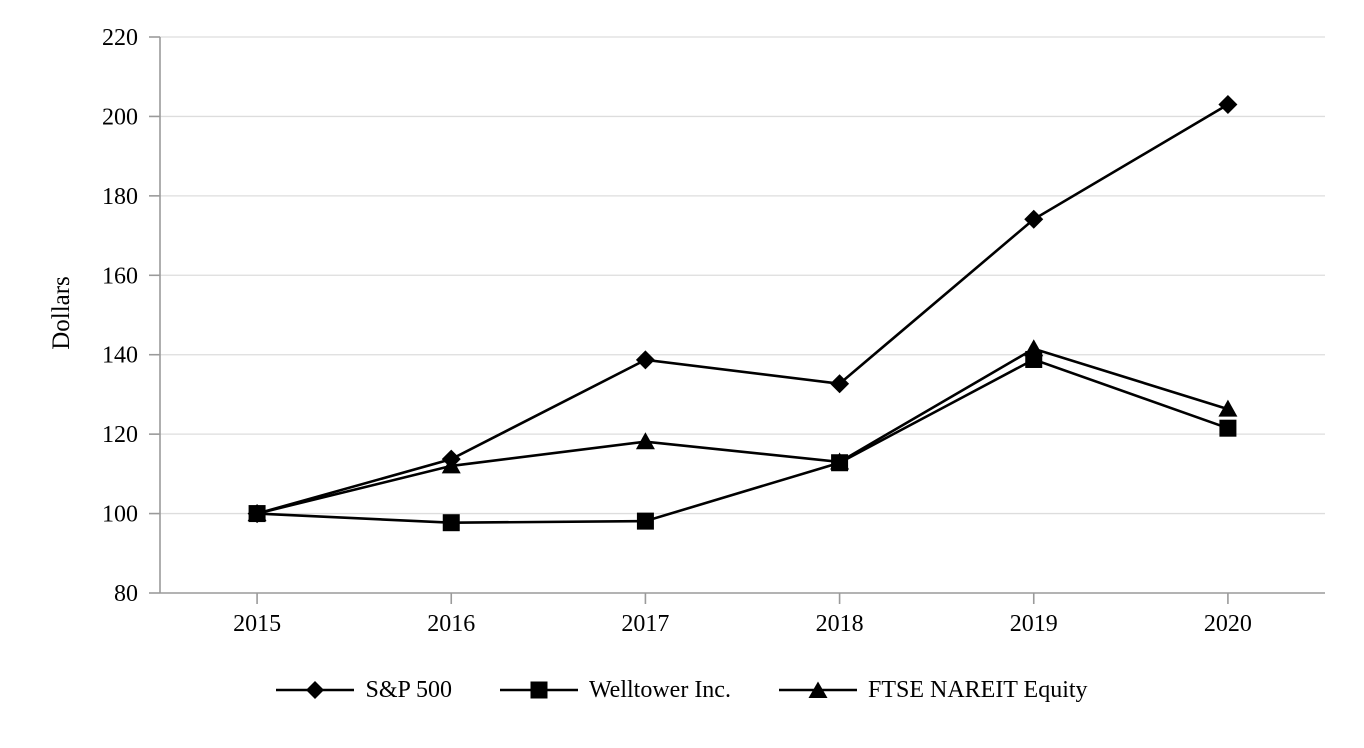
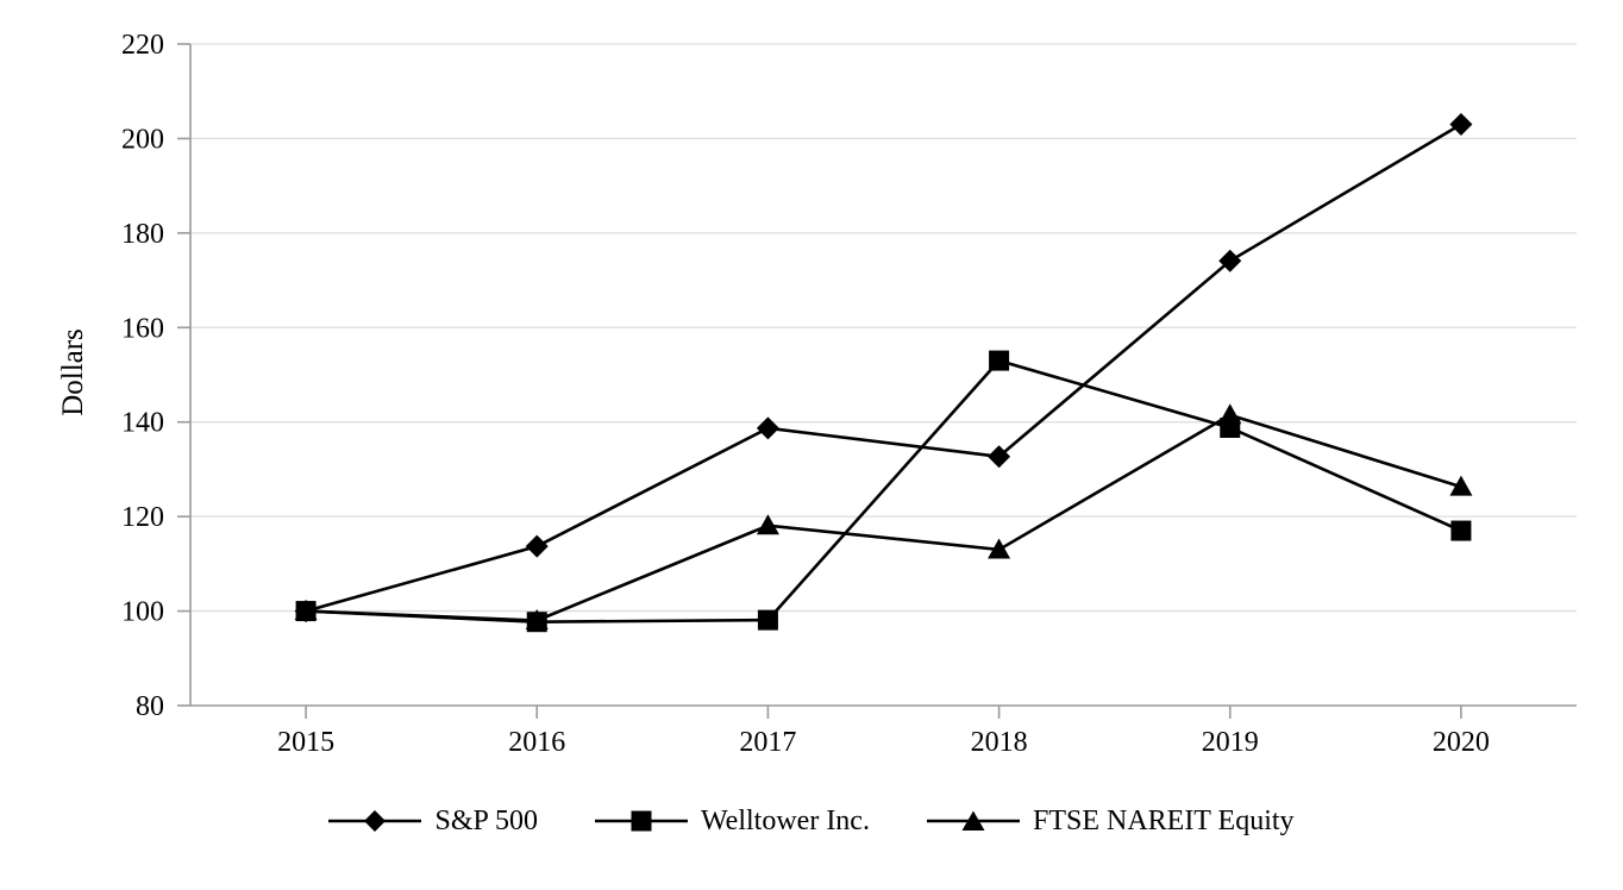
FTSE NAREIT Equity/2016: 112 -> 98
Welltower Inc./2018: 113 -> 153
Welltower Inc./2020: 122 -> 117
